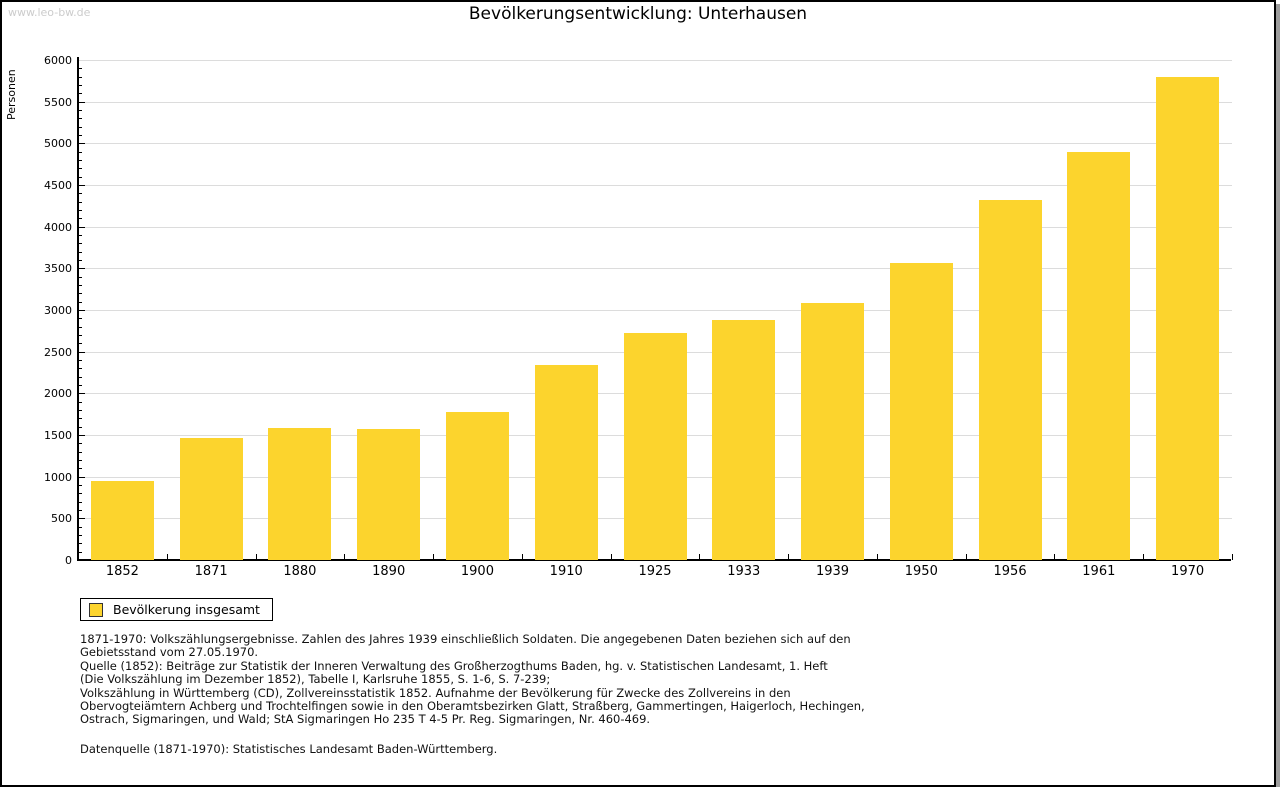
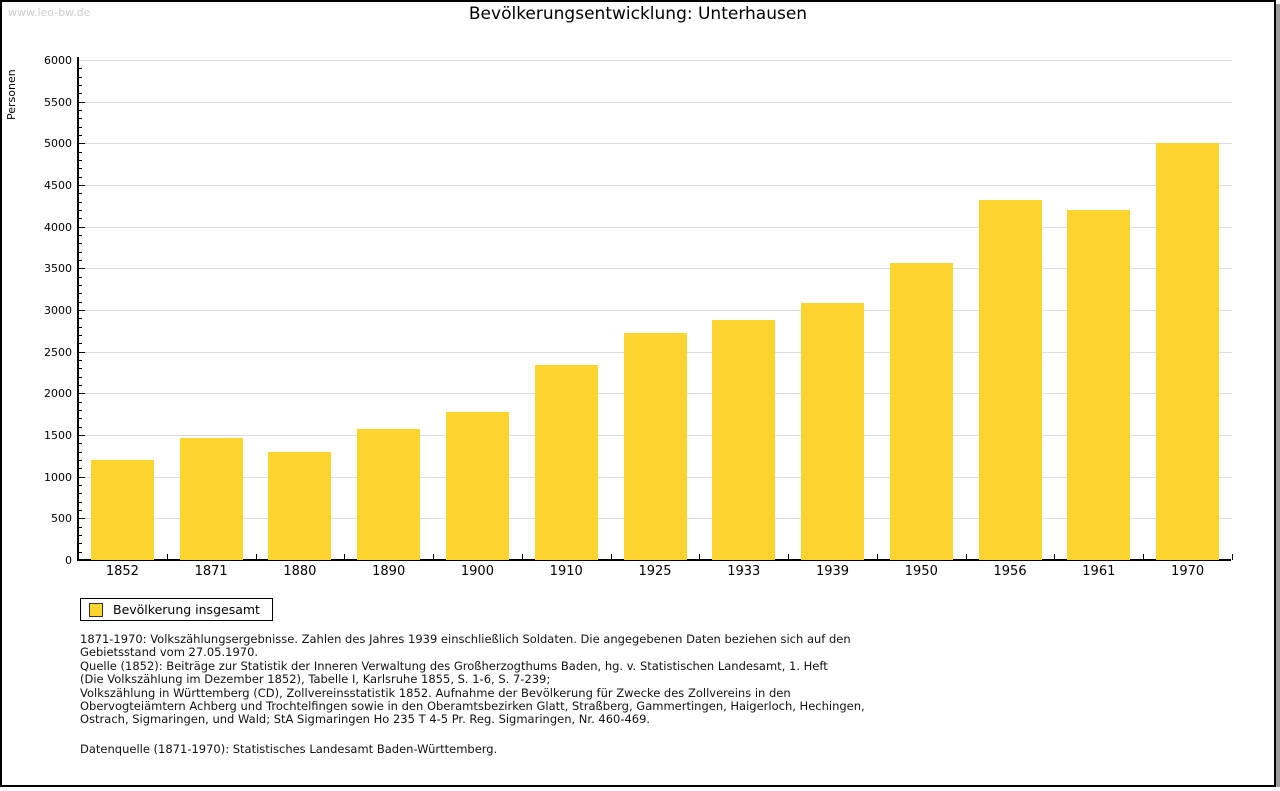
1852: 1000 -> 1200
1880: 1600 -> 1300
1961: 4900 -> 4200
1970: 5800 -> 5000
